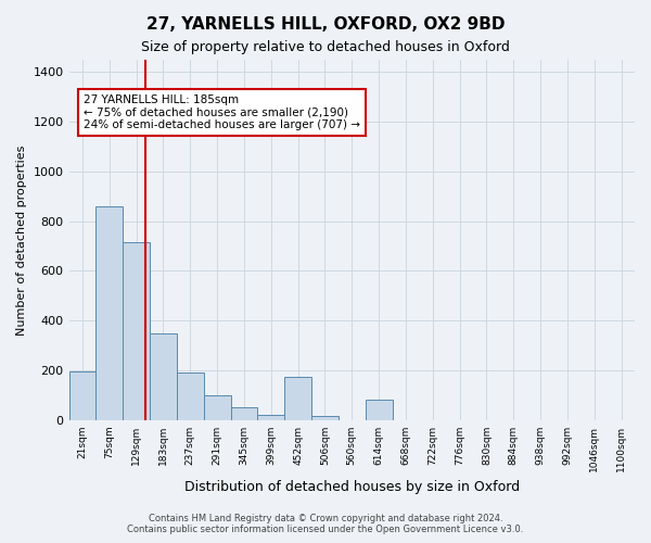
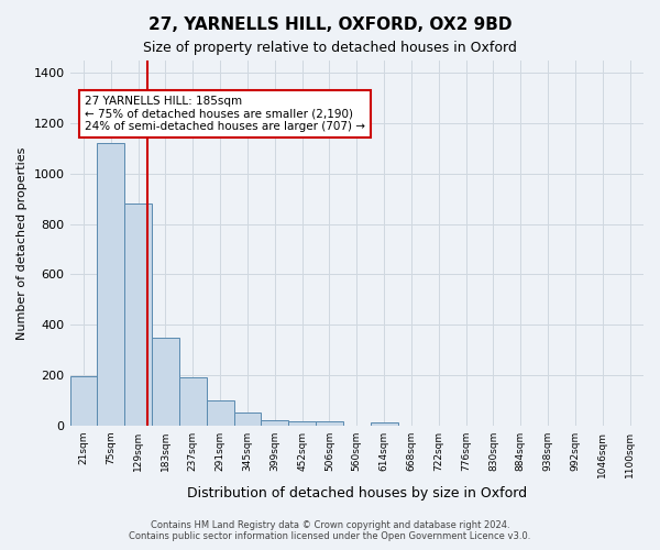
75sqm: 860 -> 1120
129sqm: 715 -> 880
452sqm: 175 -> 18
614sqm: 80 -> 12
